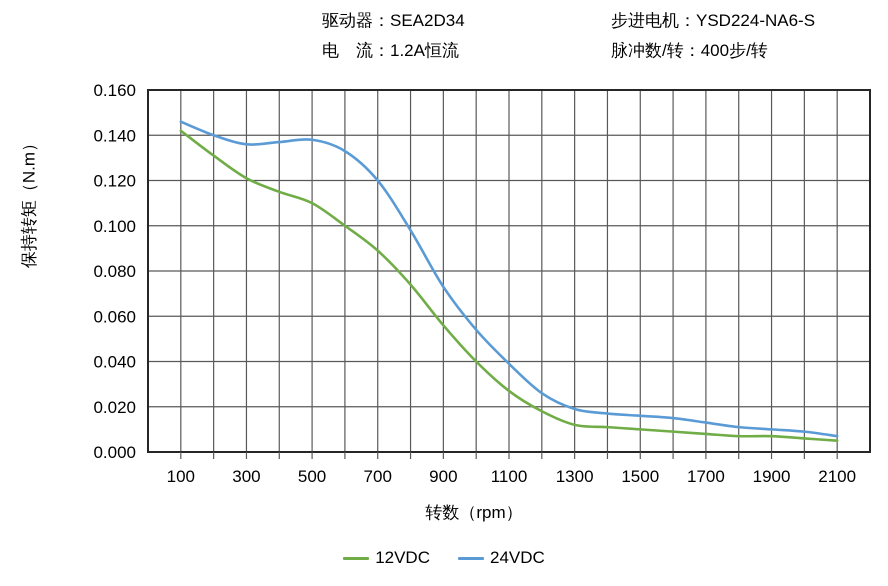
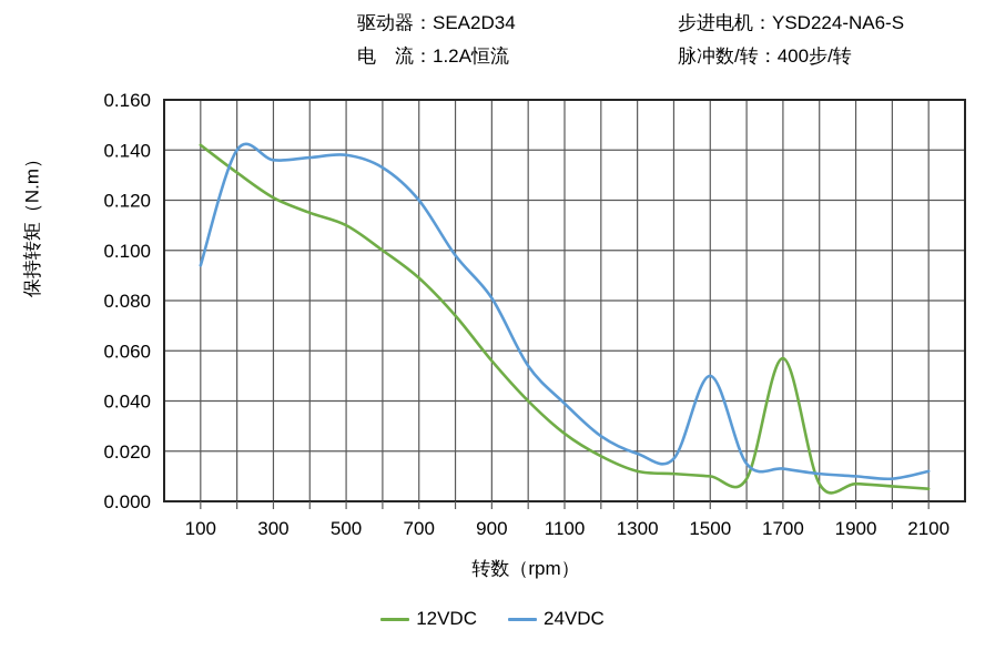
24VDC/100: 0.146 -> 0.094
24VDC/900: 0.073 -> 0.081
24VDC/1500: 0.016 -> 0.050
12VDC/1700: 0.008 -> 0.057
24VDC/2100: 0.007 -> 0.012
